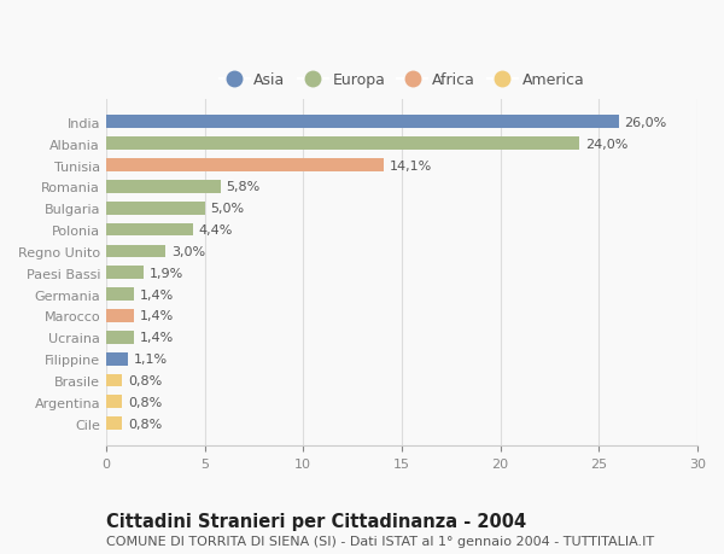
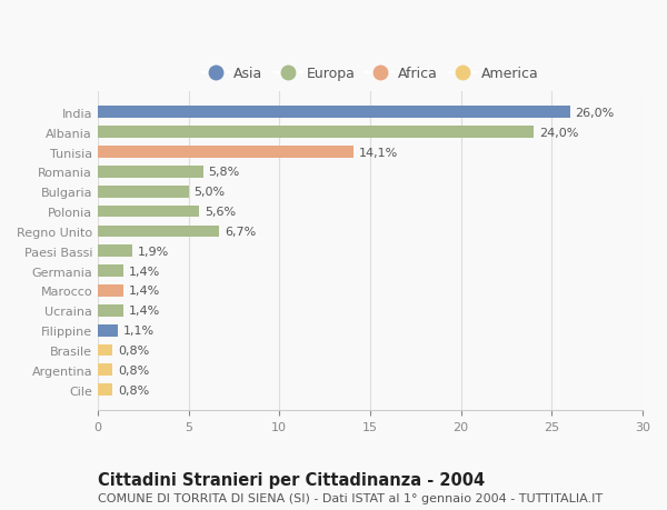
Polonia: 4,4% -> 5,6%
Regno Unito: 3,0% -> 6,7%
